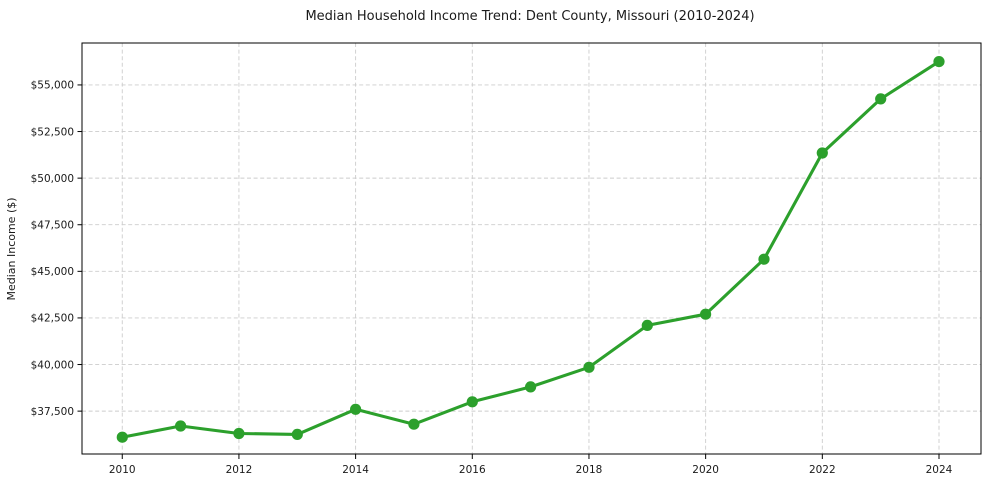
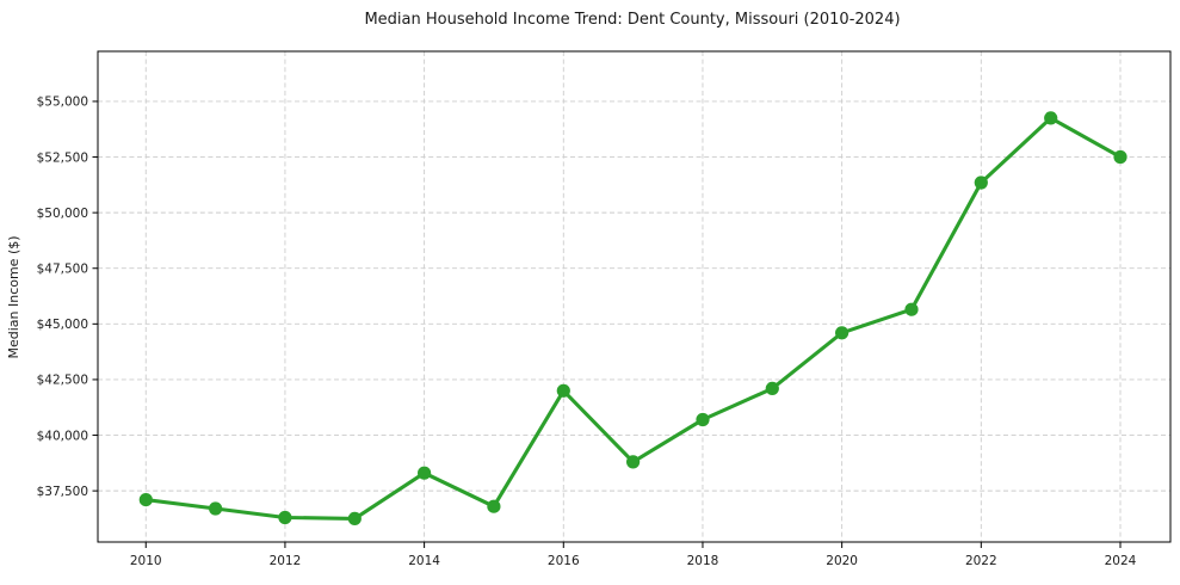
2010: $36100 -> $37100
2014: $37600 -> $38300
2016: $38000 -> $42000
2018: $39800 -> $40700
2020: $42700 -> $44600
2024: $56200 -> $52500
